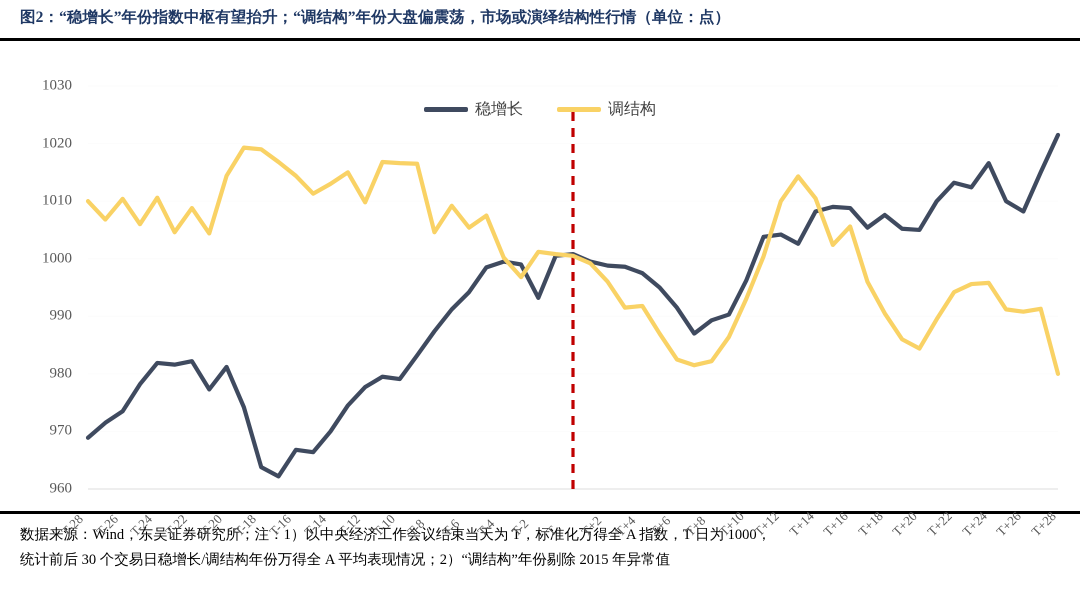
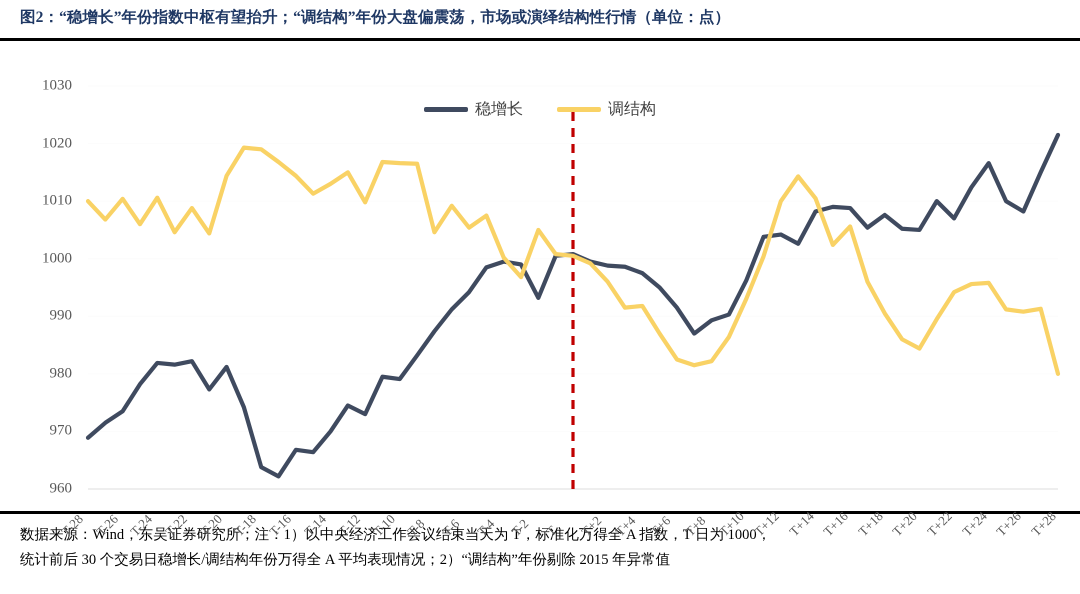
稳增长/T-12: 978 -> 973
调结构/T-2: 1001 -> 1005
稳增长/T+22: 1013 -> 1007
